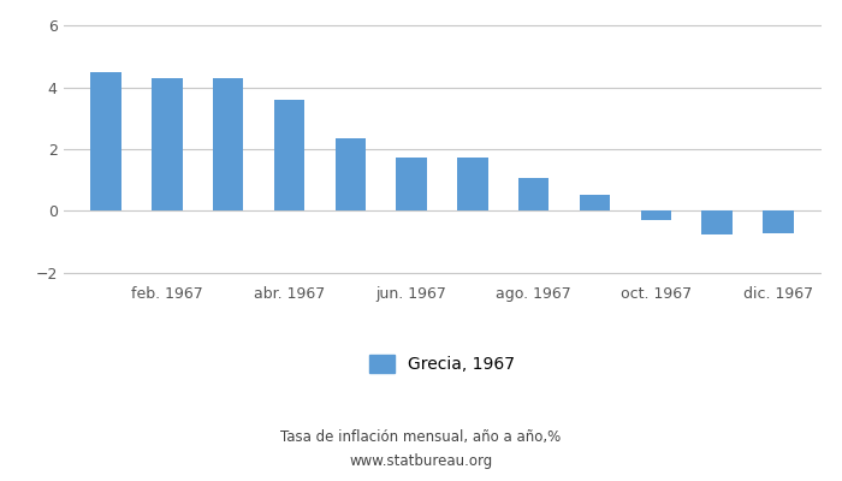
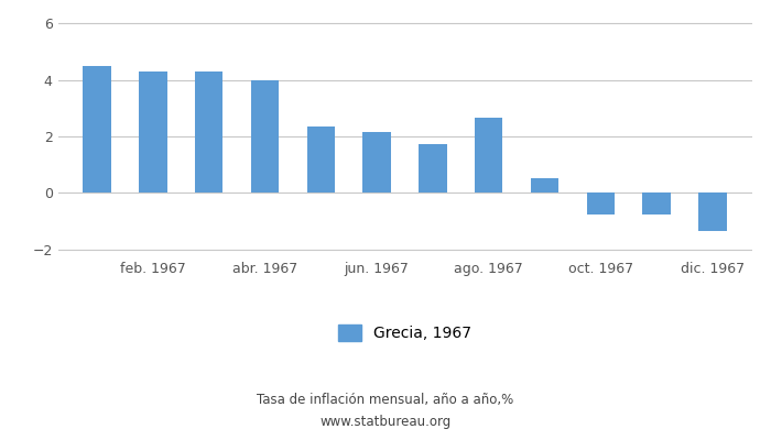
abr. 1967: 3.60 -> 4.00
jun. 1967: 1.72 -> 2.15
ago. 1967: 1.05 -> 2.65
oct. 1967: -0.28 -> -0.75
dic. 1967: -0.72 -> -1.35
